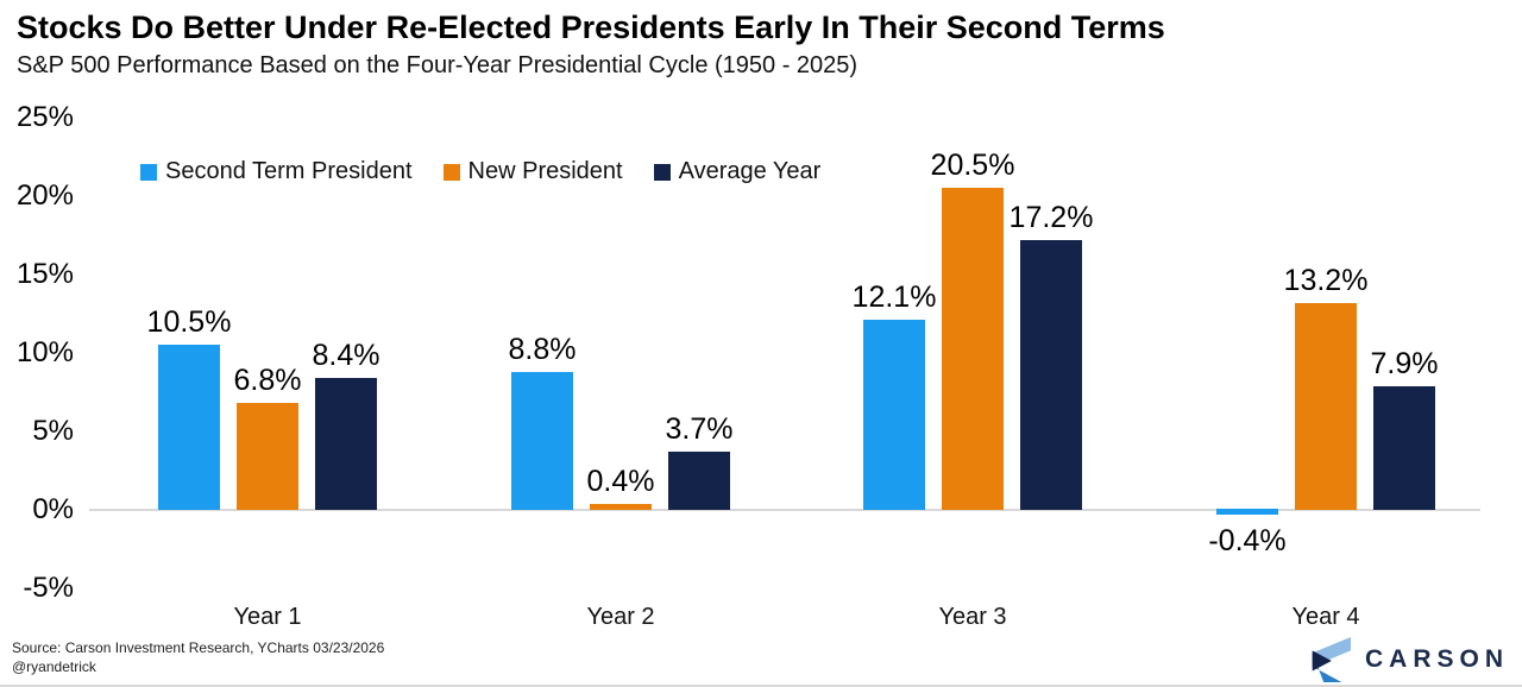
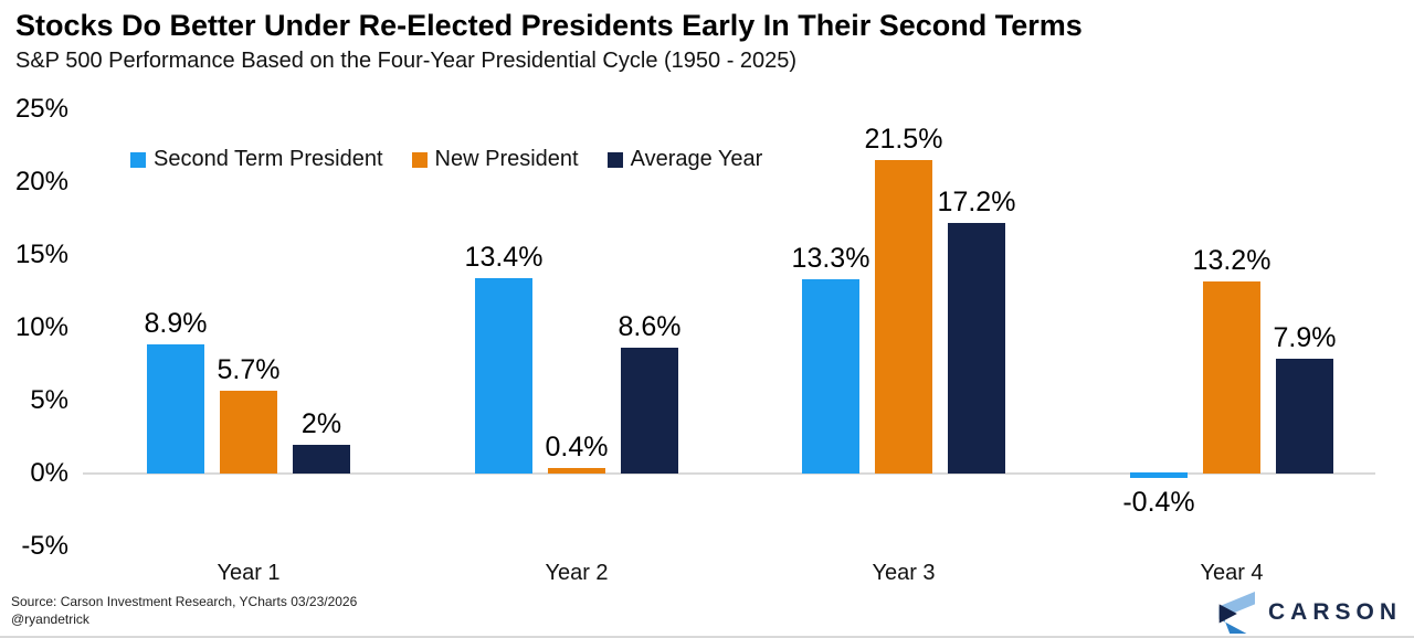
Second Term President/Year 1: 10.5% -> 8.9%
New President/Year 1: 6.8% -> 5.7%
Average Year/Year 1: 8.4% -> 2%
Second Term President/Year 2: 8.8% -> 13.4%
Average Year/Year 2: 3.7% -> 8.6%
Second Term President/Year 3: 12.1% -> 13.3%
New President/Year 3: 20.5% -> 21.5%
